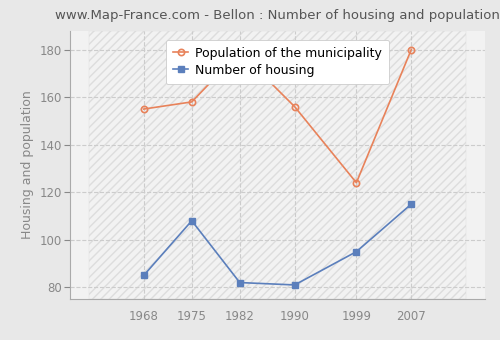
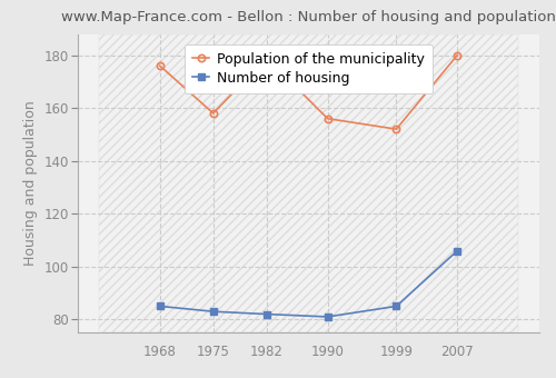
Population of the municipality/1968: 155 -> 176
Number of housing/1975: 108 -> 83
Number of housing/1999: 95 -> 85
Population of the municipality/1999: 124 -> 152
Number of housing/2007: 115 -> 106
